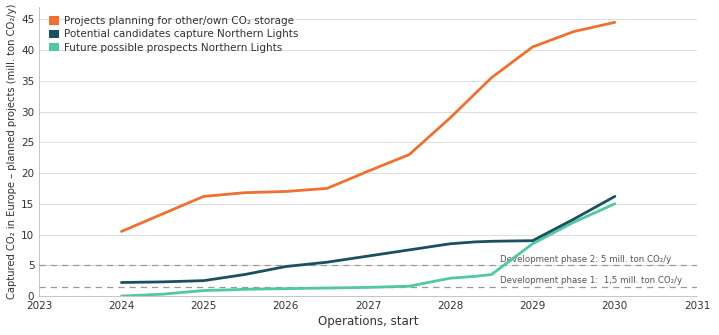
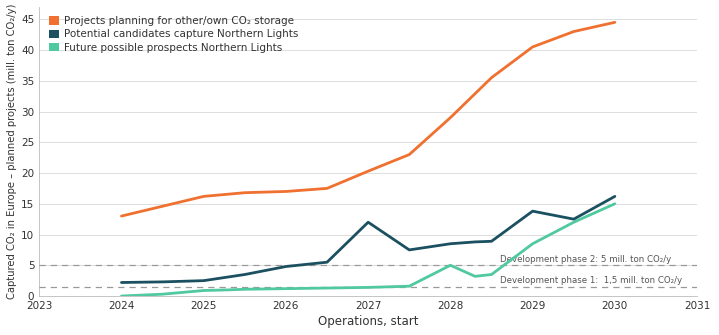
Projects planning for other/own CO₂ storage/2024: 10.5 -> 13.0
Potential candidates capture Northern Lights/2027: 6.5 -> 12.0
Future possible prospects Northern Lights/2028: 2.9 -> 5.0
Potential candidates capture Northern Lights/2029: 9.0 -> 13.8
